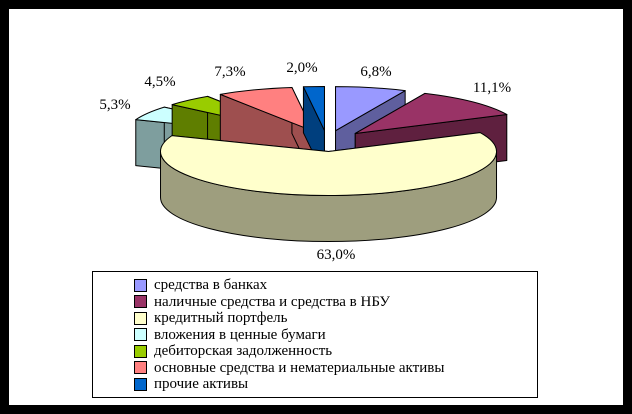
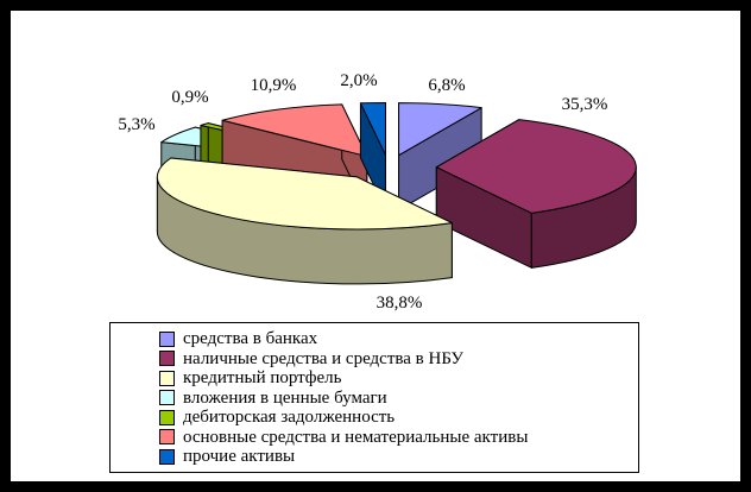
наличные средства и средства в НБУ: 11,1% -> 35,3%
кредитный портфель: 63,0% -> 38,8%
дебиторская задолженность: 4,5% -> 0,9%
основные средства и нематериальные активы: 7,3% -> 10,9%
